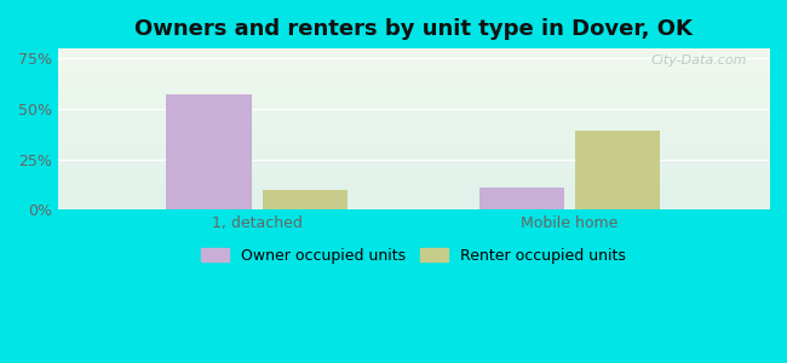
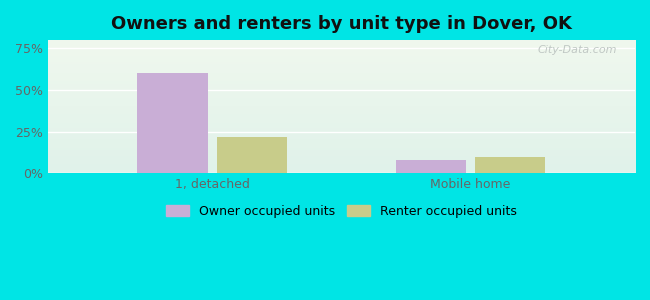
Owner occupied units/1, detached: 57% -> 60%
Renter occupied units/1, detached: 10% -> 22%
Owner occupied units/Mobile home: 11% -> 8%
Renter occupied units/Mobile home: 39% -> 10%
